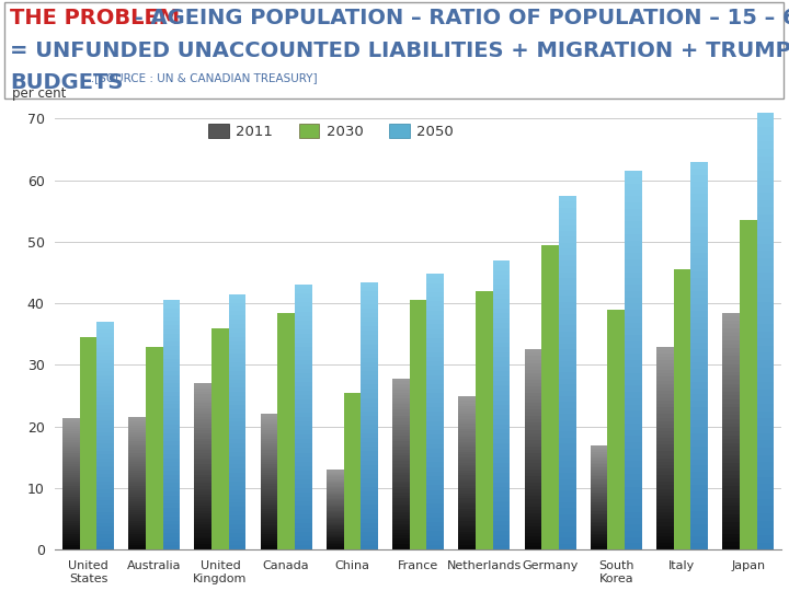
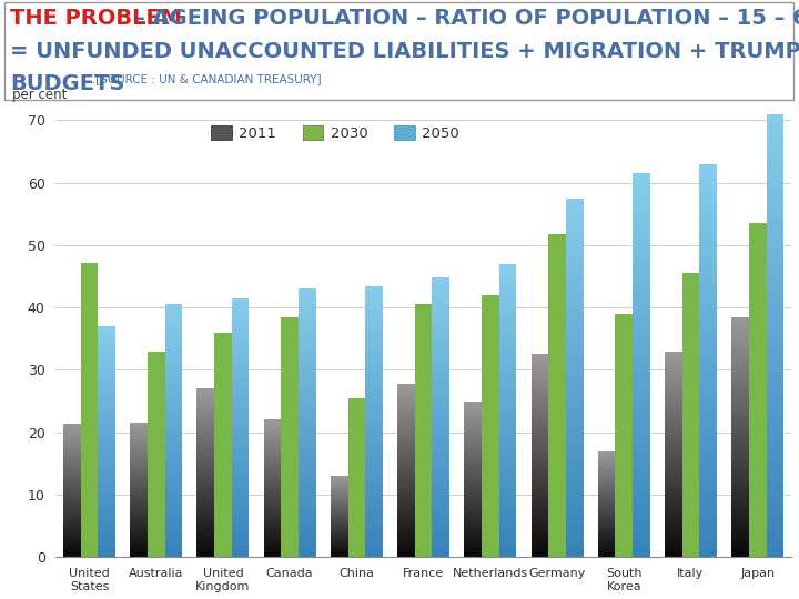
United States: 34.5 -> 47.2
Germany: 49.5 -> 51.8
